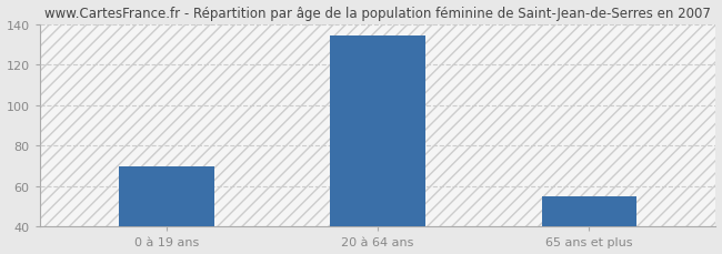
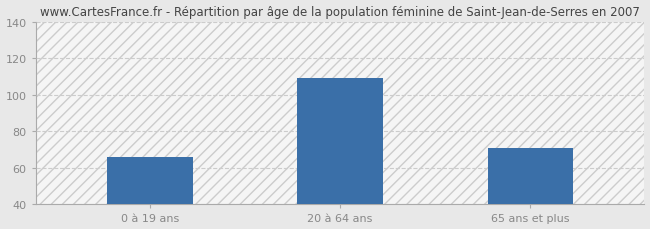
0 à 19 ans: 70 -> 66
20 à 64 ans: 134 -> 109
65 ans et plus: 55 -> 71
